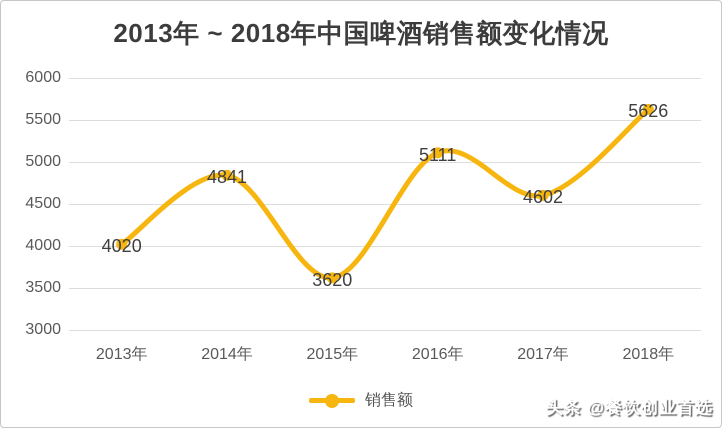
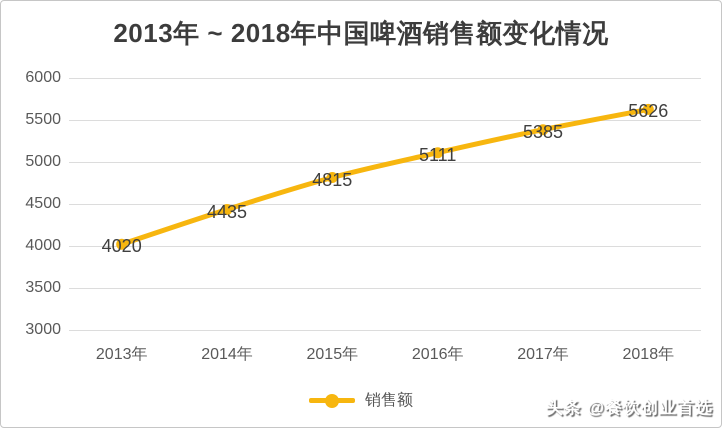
2014年: 4841 -> 4435
2015年: 3620 -> 4815
2017年: 4602 -> 5385
